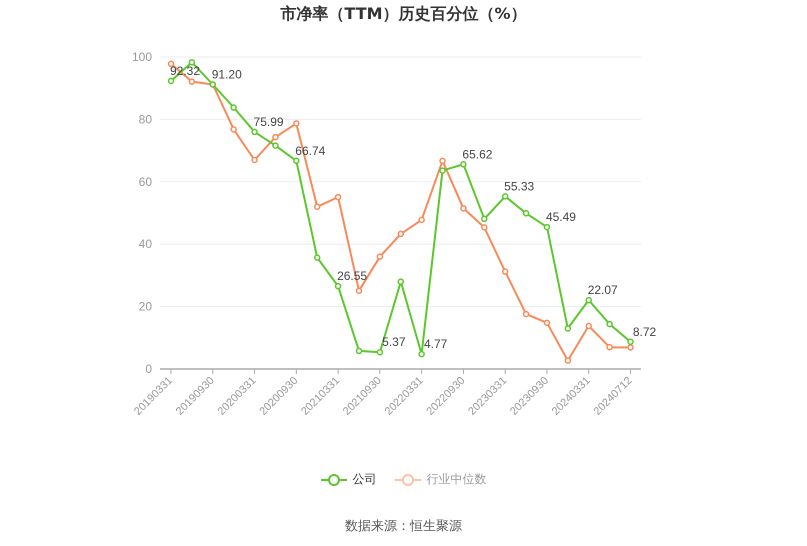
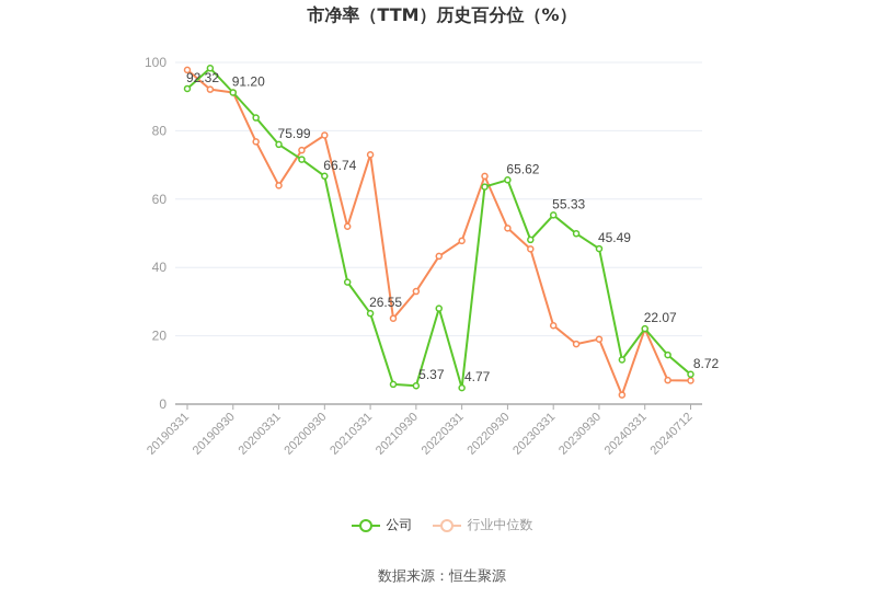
行业中位数/20200331: 67 -> 64
行业中位数/20210331: 55 -> 73
行业中位数/20210930: 36 -> 33
行业中位数/20230331: 31 -> 23
行业中位数/20230930: 15 -> 19
行业中位数/20240331: 14 -> 22
